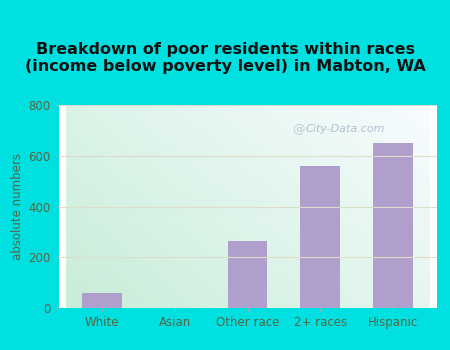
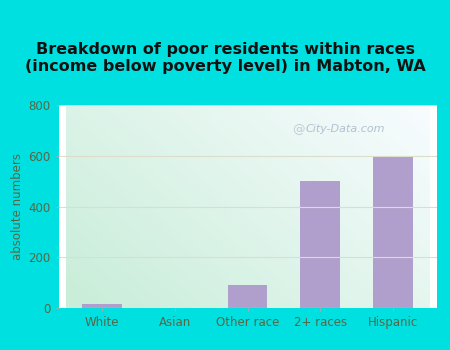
White: 60 -> 15
Other race: 265 -> 90
2+ races: 560 -> 500
Hispanic: 650 -> 600
